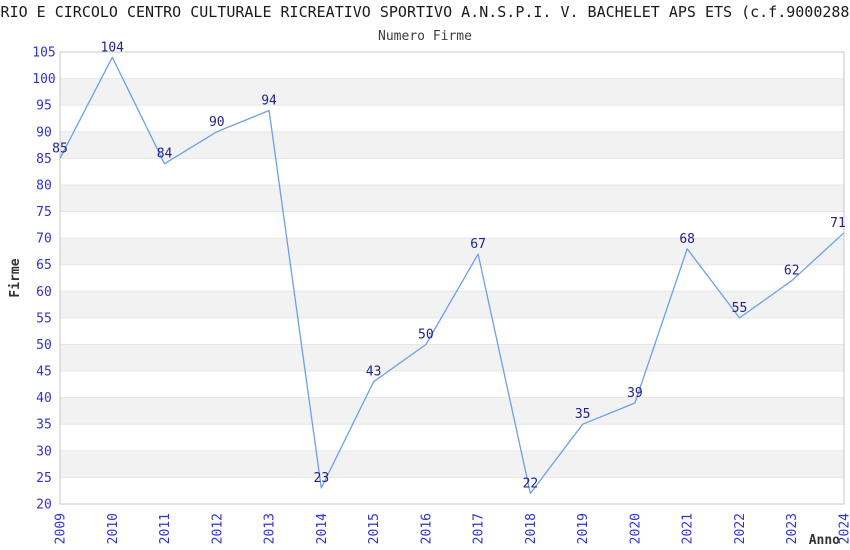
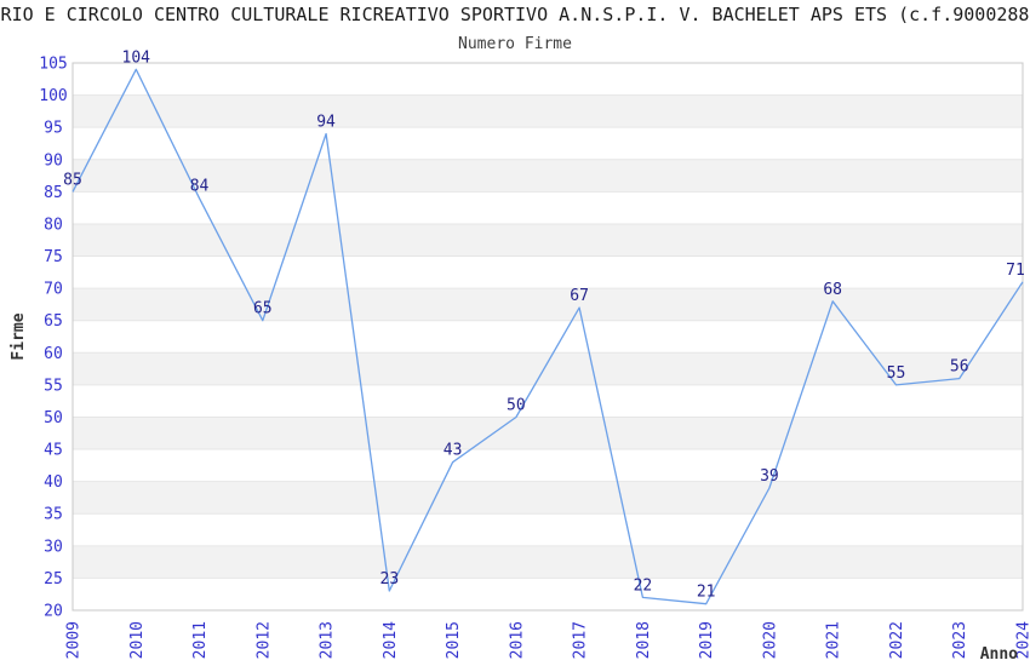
2012: 90 -> 65
2019: 35 -> 21
2023: 62 -> 56
